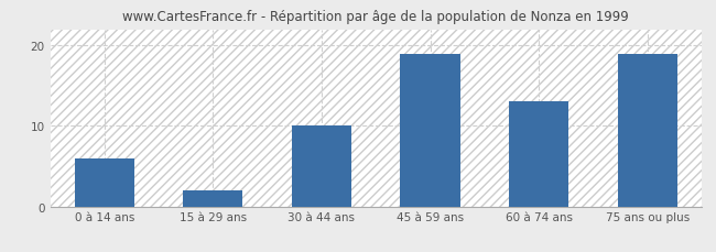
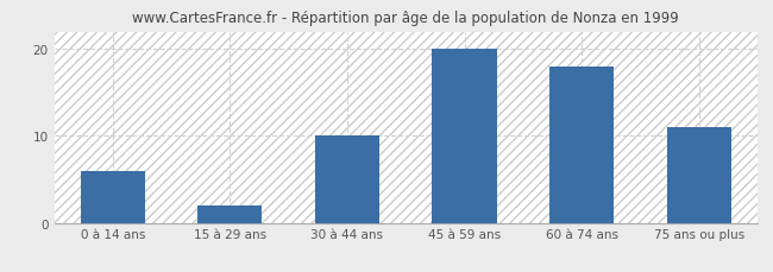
45 à 59 ans: 19 -> 20
60 à 74 ans: 13 -> 18
75 ans ou plus: 19 -> 11
